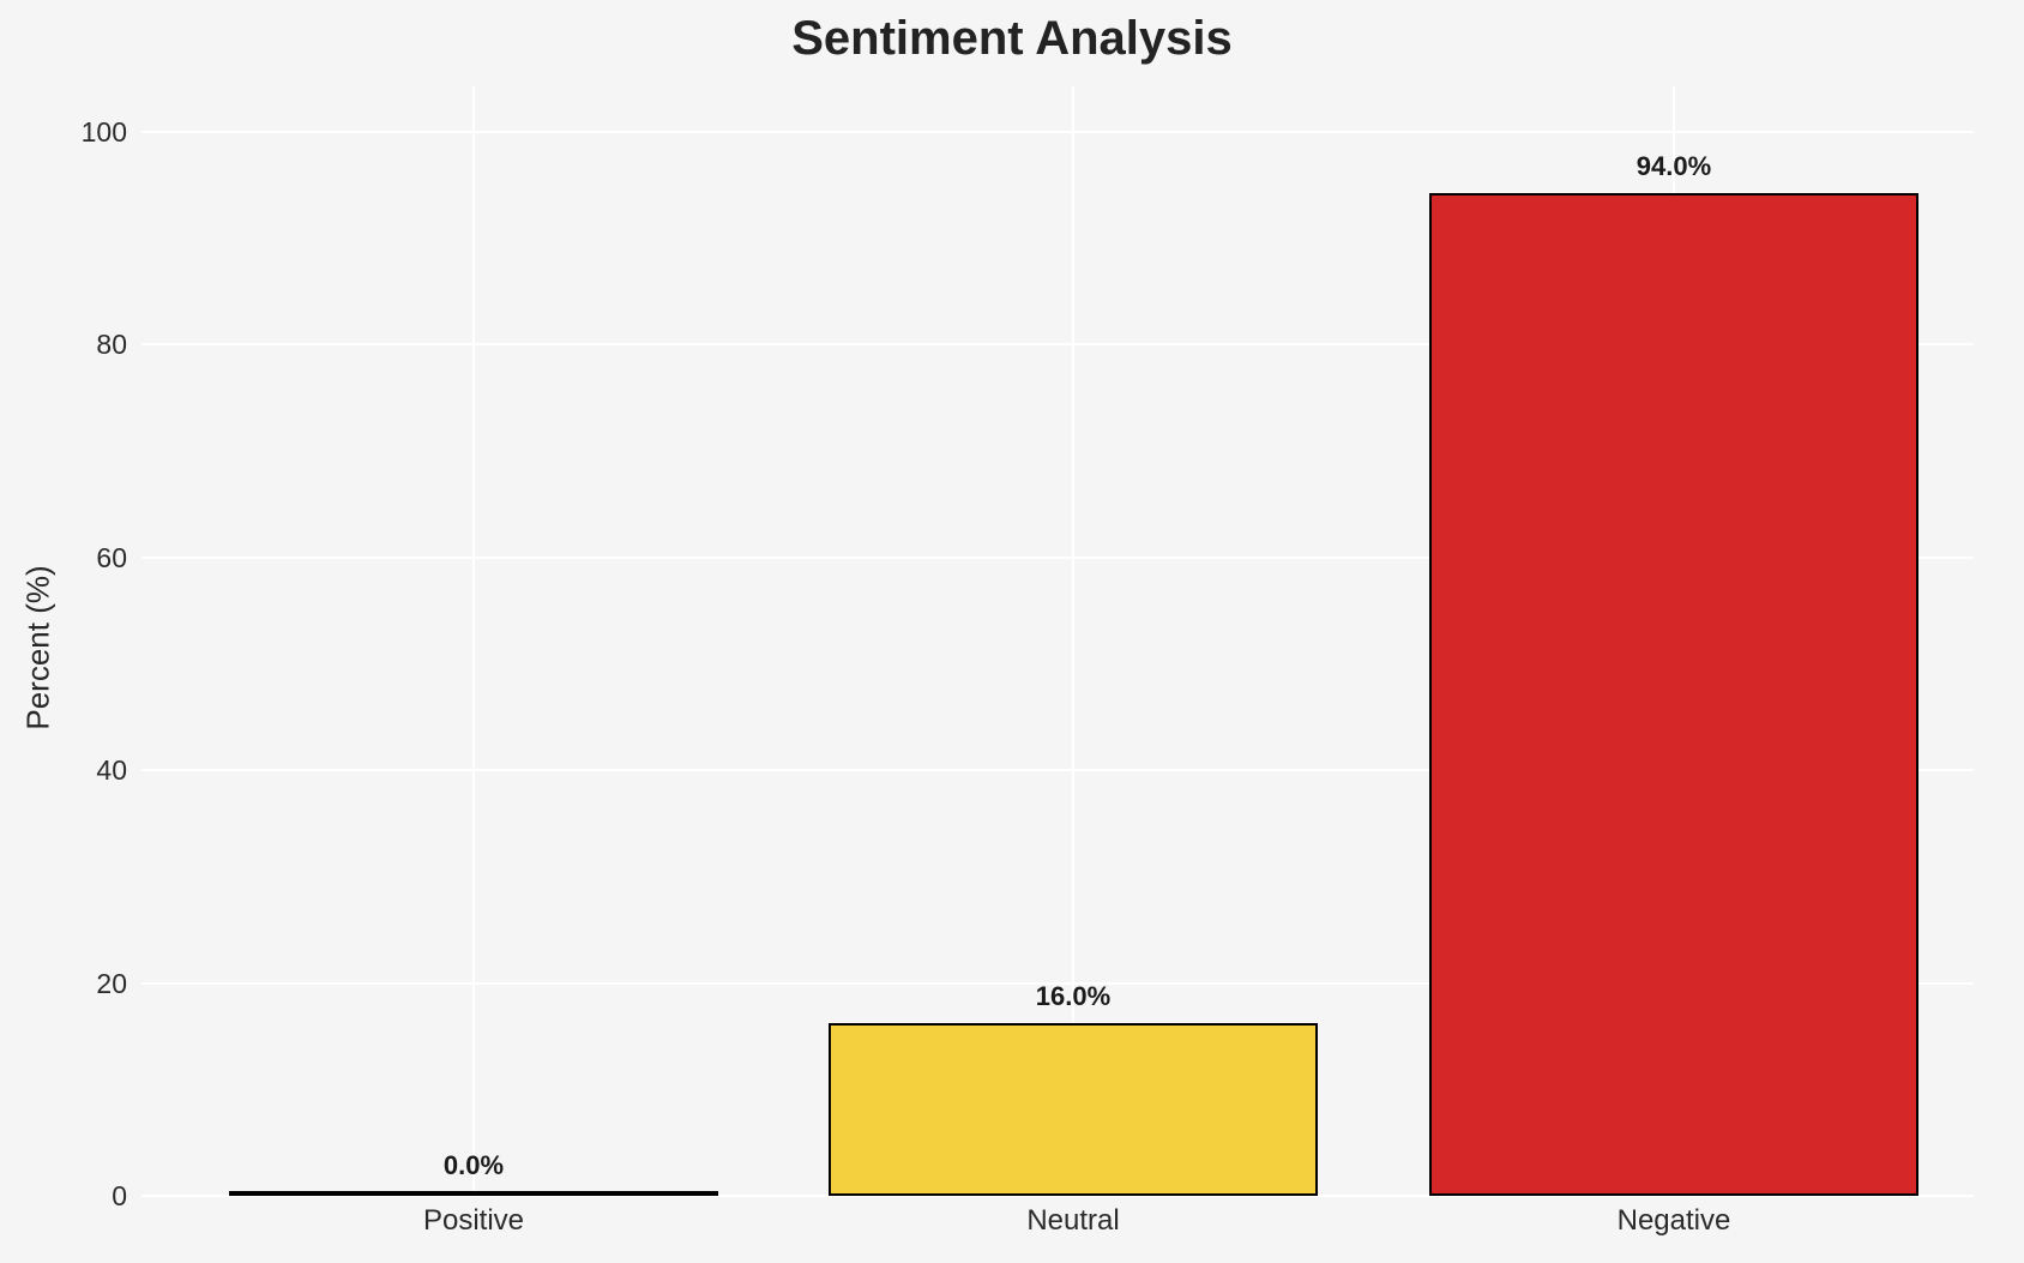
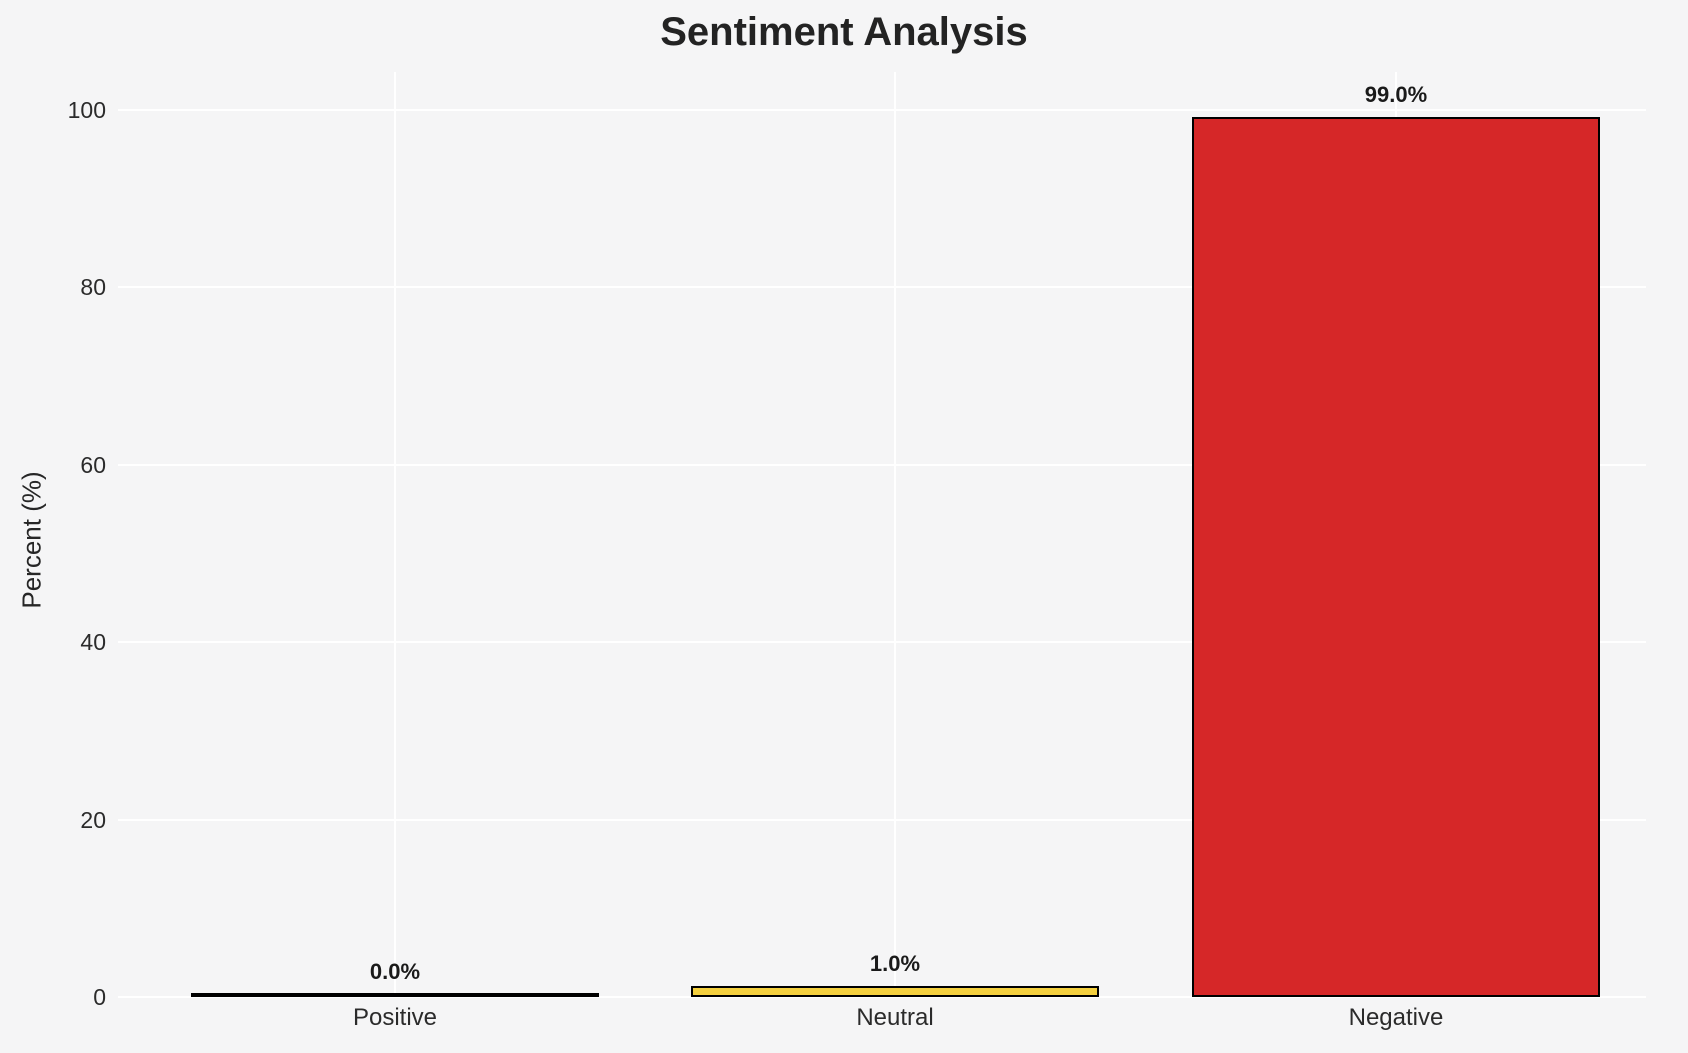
Neutral: 16.0% -> 1.0%
Negative: 94.0% -> 99.0%
